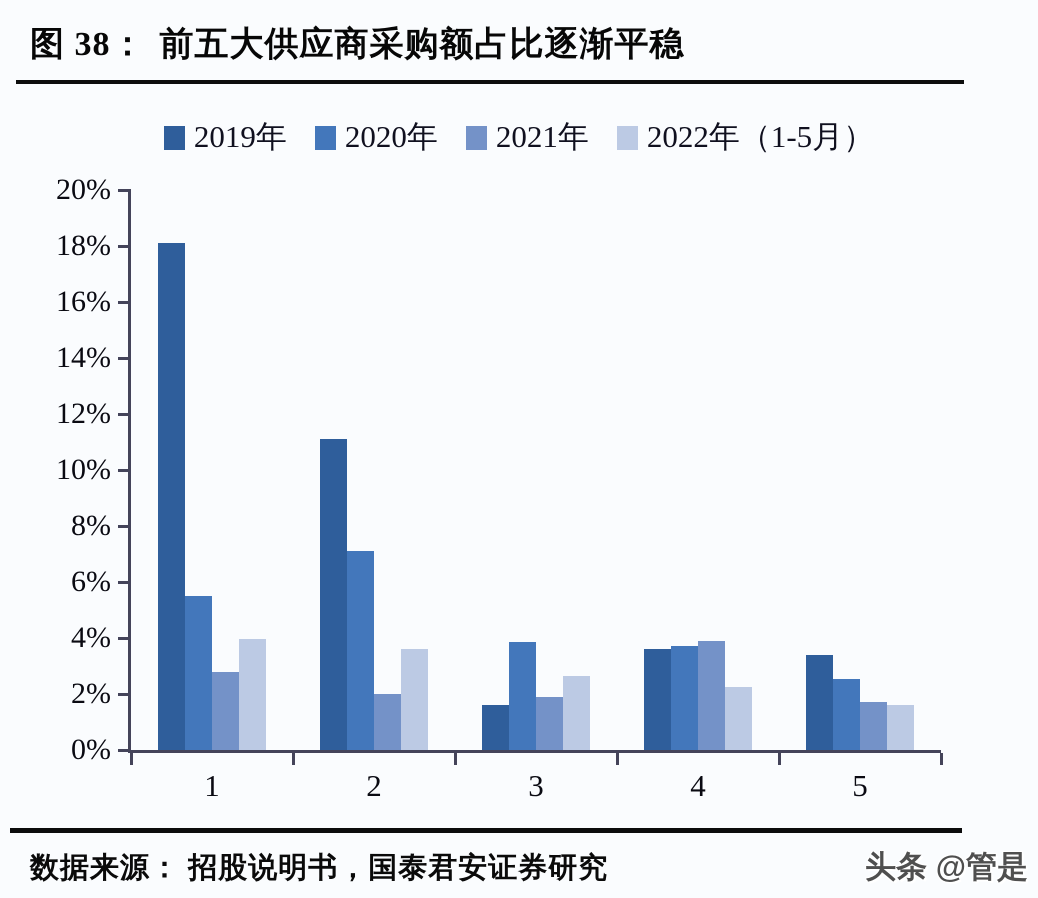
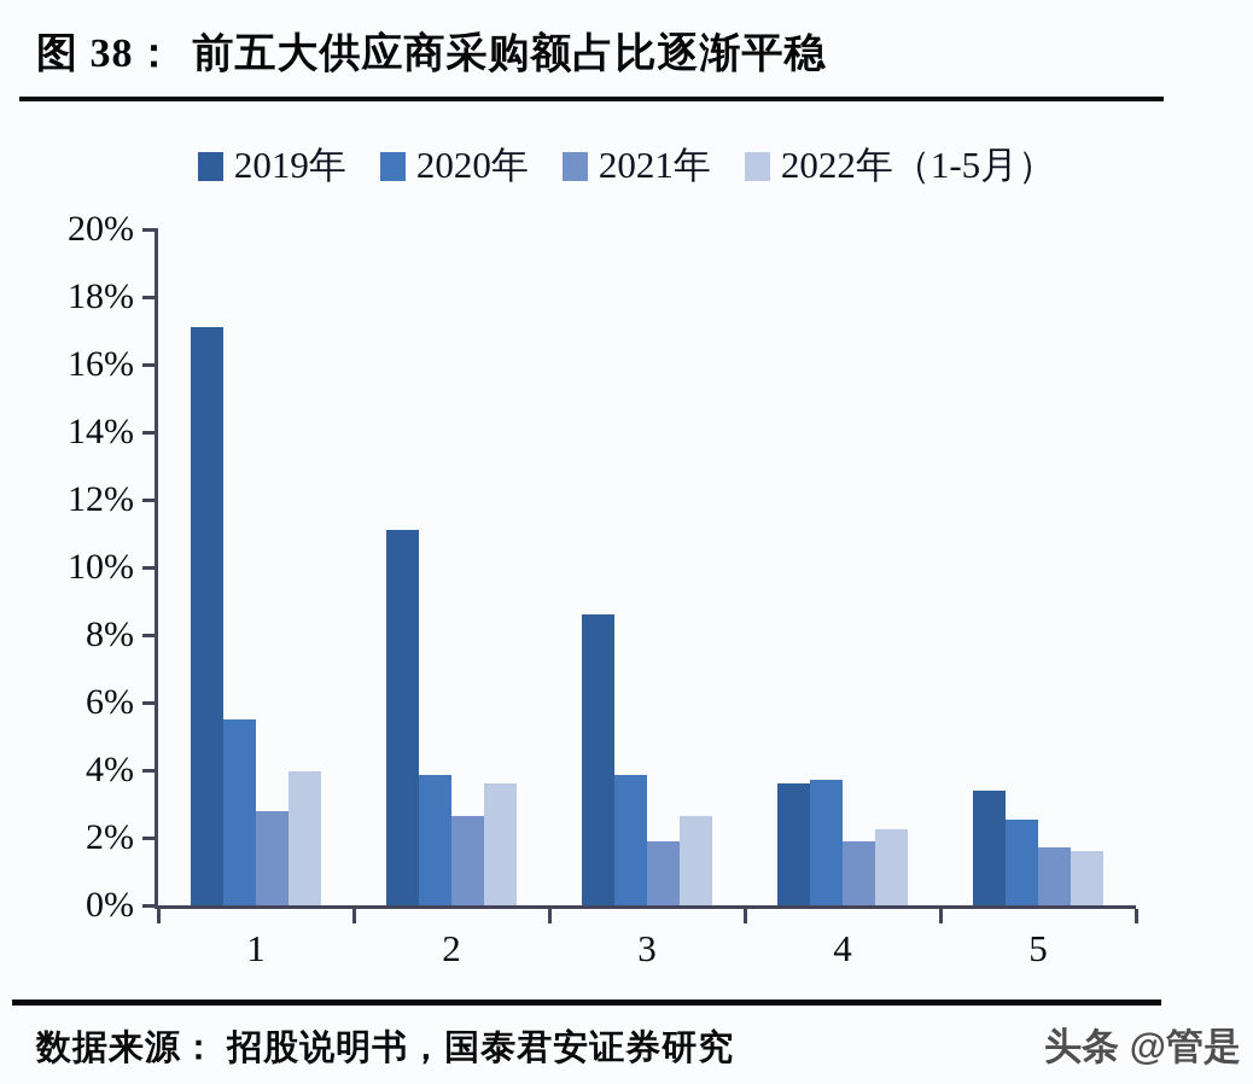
2019年/1: 18.1% -> 17.1%
2020年/2: 7.1% -> 3.9%
2021年/2: 2.0% -> 2.6%
2019年/3: 1.6% -> 8.6%
2021年/4: 3.9% -> 1.9%
